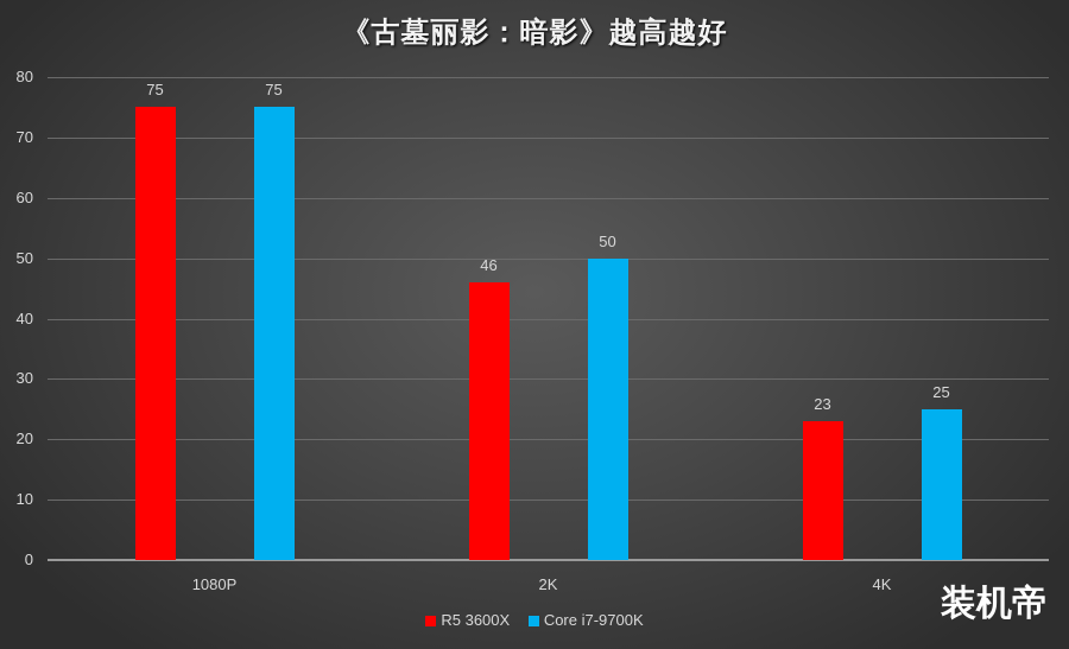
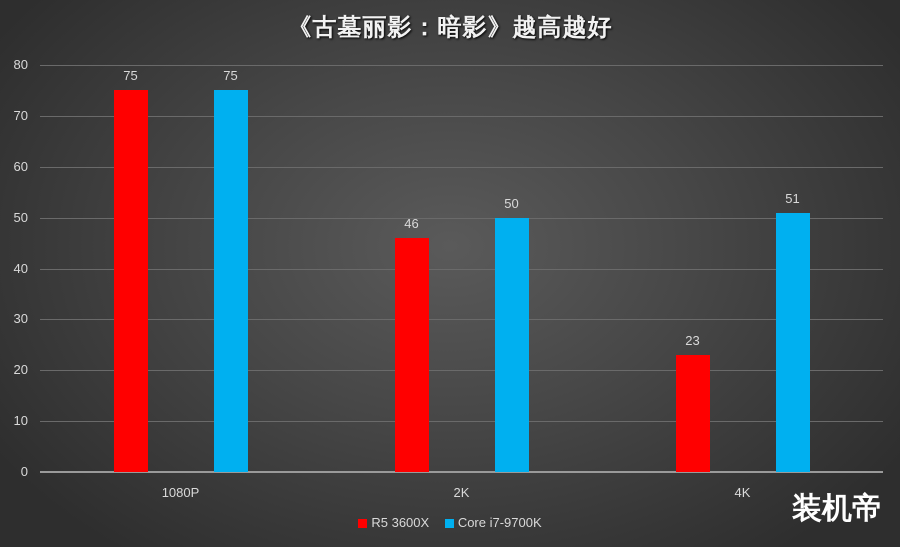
Core i7-9700K/4K: 25 -> 51
